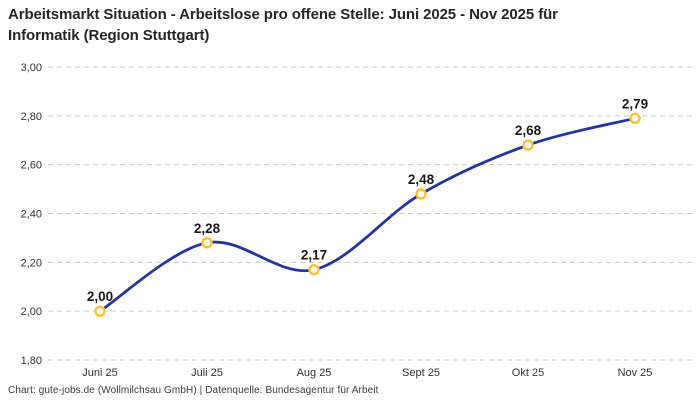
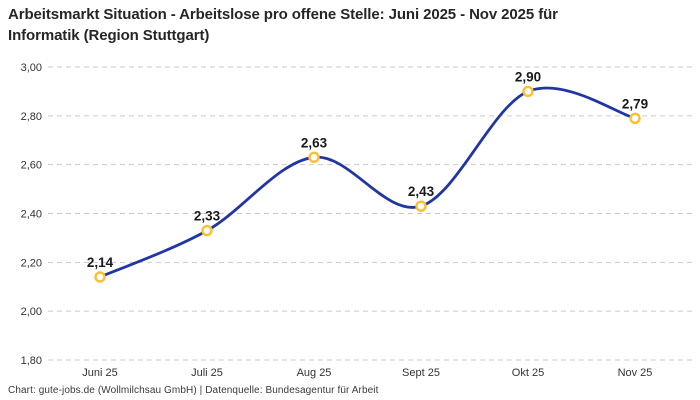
Juni 25: 2,00 -> 2,14
Juli 25: 2,28 -> 2,33
Aug 25: 2,17 -> 2,63
Sept 25: 2,48 -> 2,43
Okt 25: 2,68 -> 2,90
